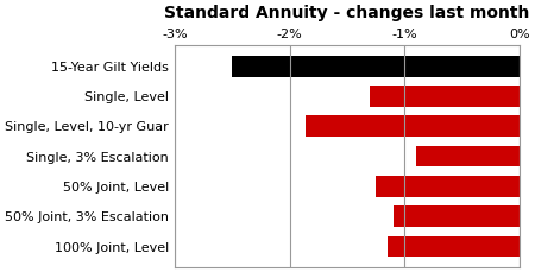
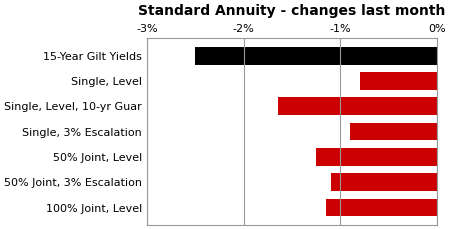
Single, Level: -1.30% -> -0.80%
Single, Level, 10-yr Guar: -1.86% -> -1.65%
